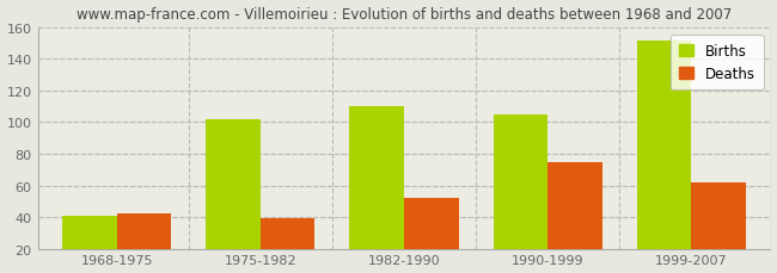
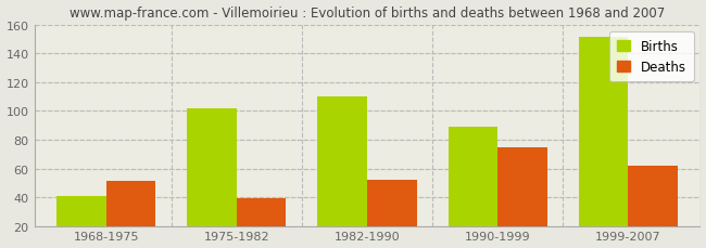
Deaths/1968-1975: 42 -> 51
Births/1990-1999: 105 -> 89
